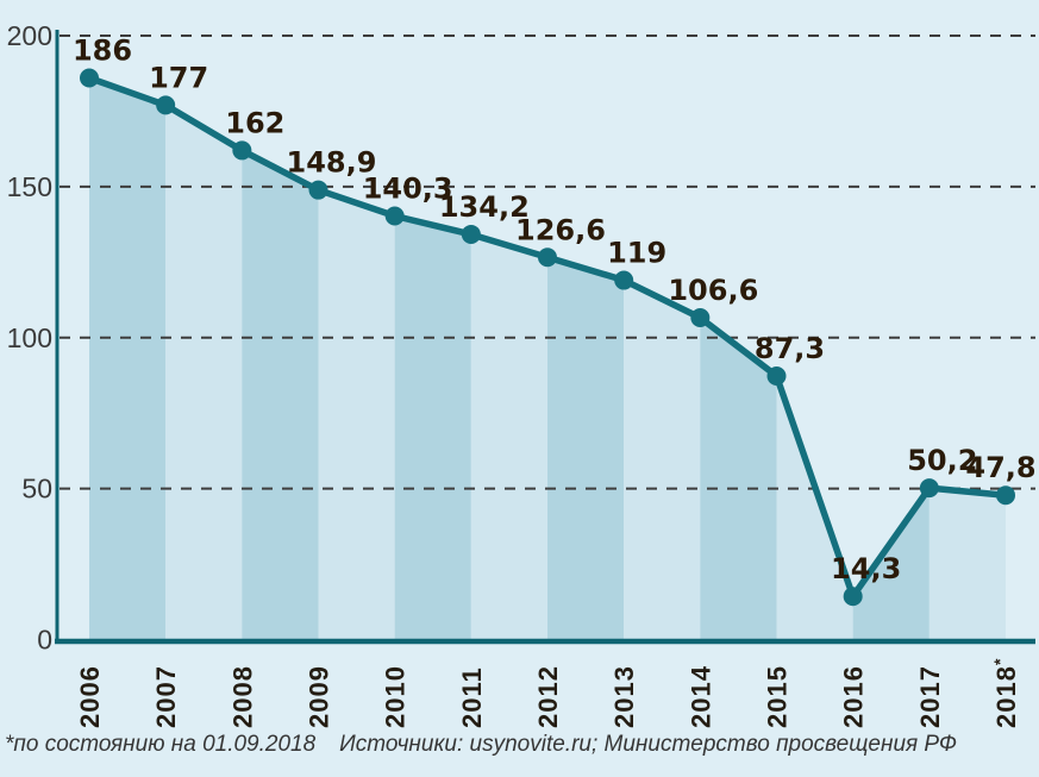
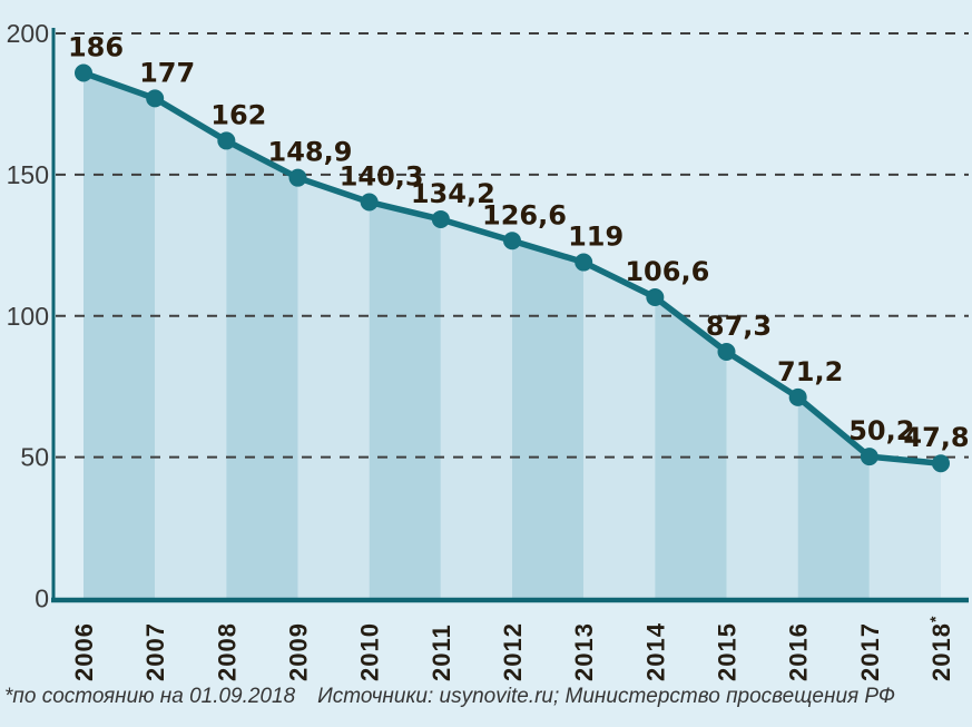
2016: 14,3 -> 71,2
